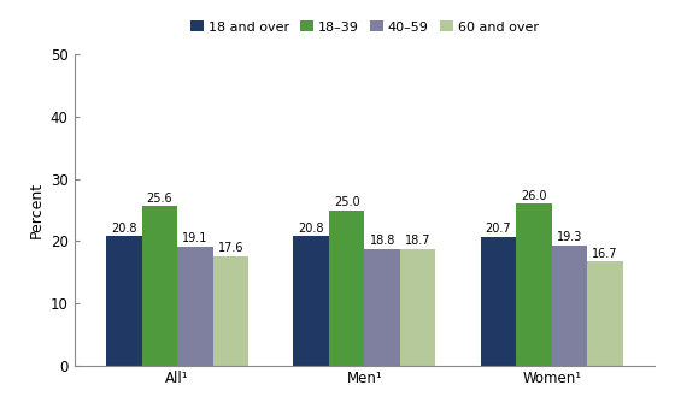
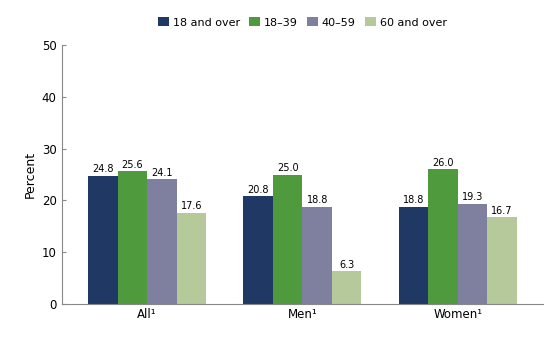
18 and over/All¹: 20.8 -> 24.8
40–59/All¹: 19.1 -> 24.1
60 and over/Men¹: 18.7 -> 6.3
18 and over/Women¹: 20.7 -> 18.8
